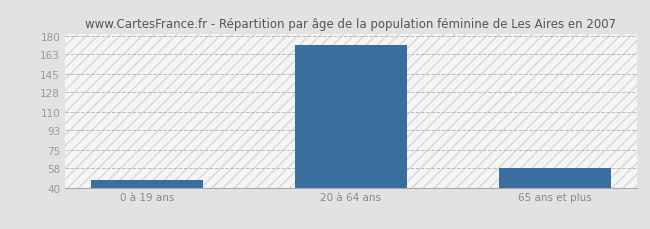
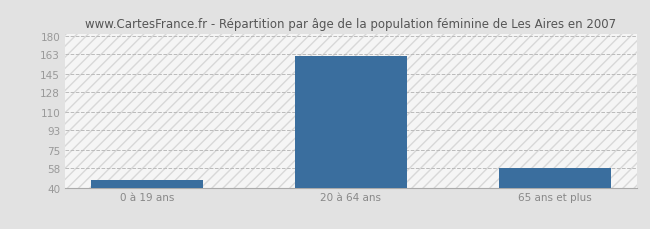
20 à 64 ans: 171 -> 161
